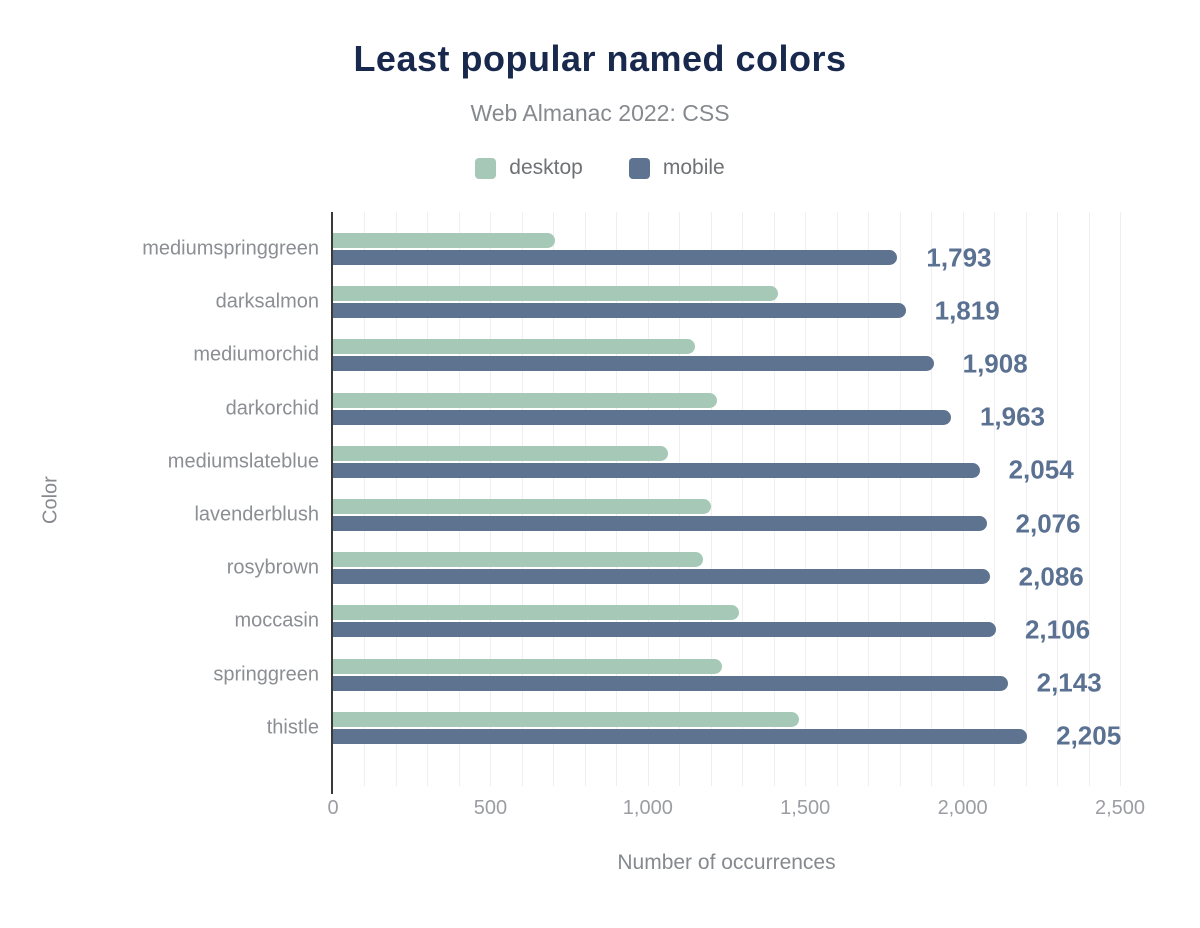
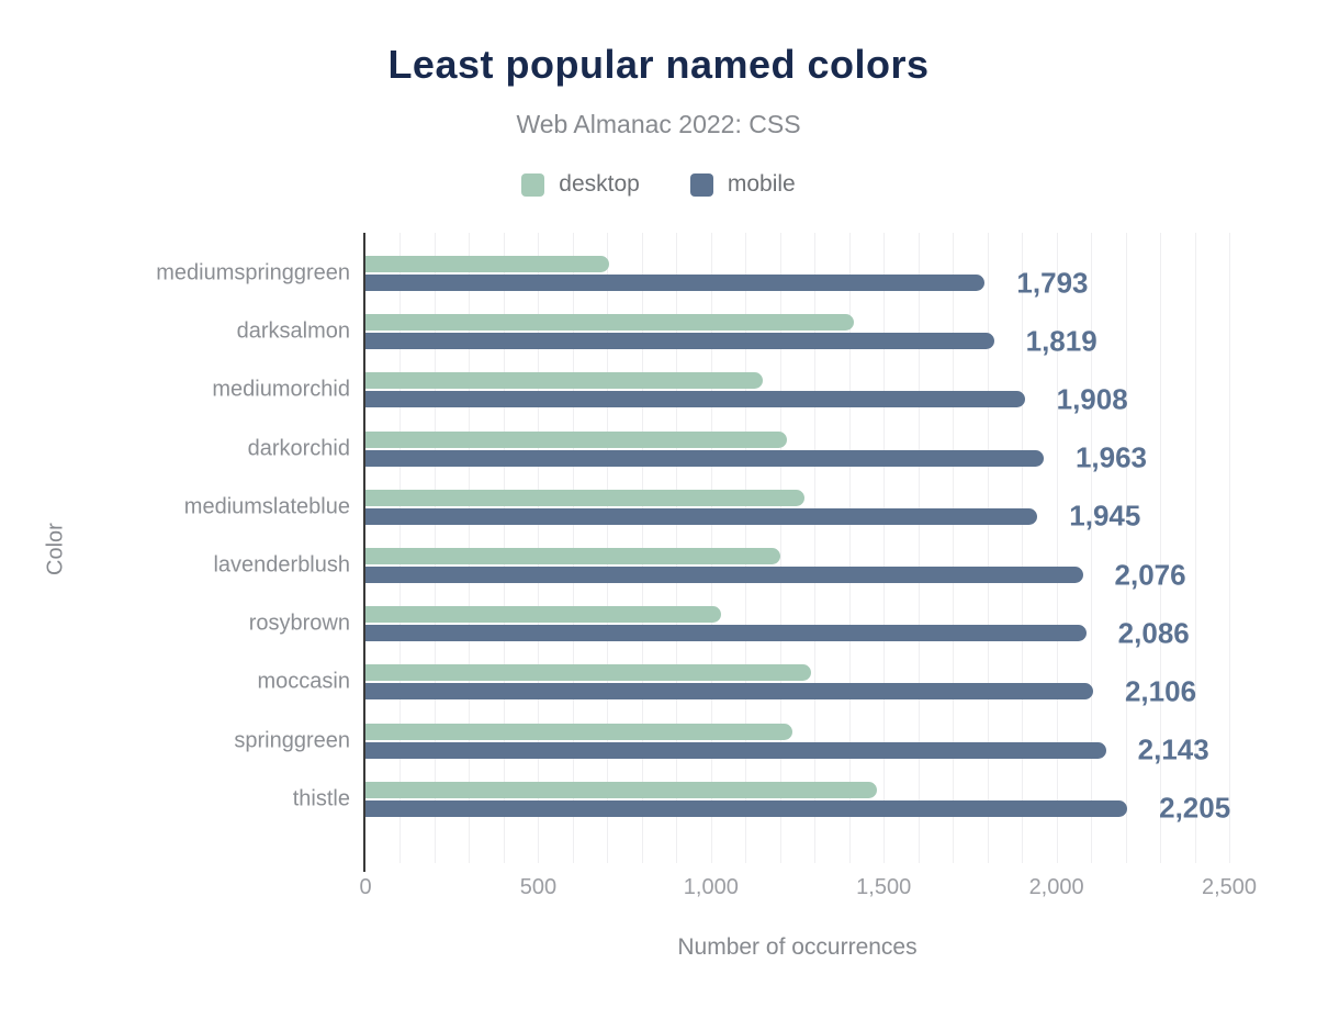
desktop/mediumslateblue: 1060 -> 1270
mobile/mediumslateblue: 2,054 -> 1,945
desktop/rosybrown: 1180 -> 1030
